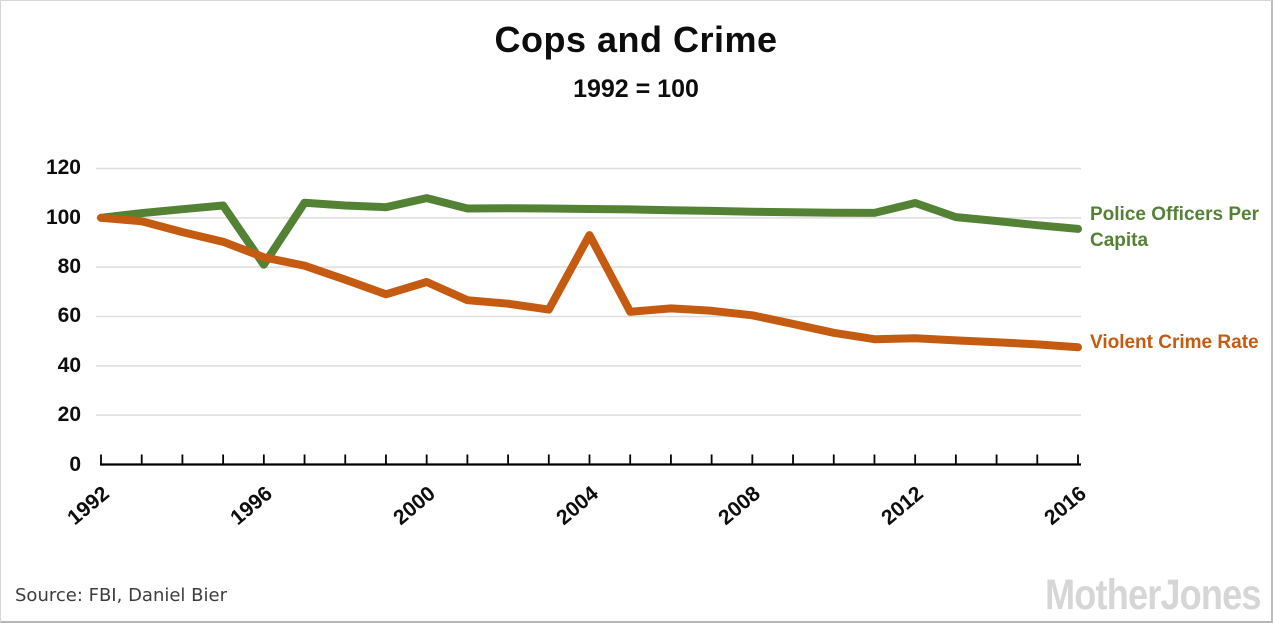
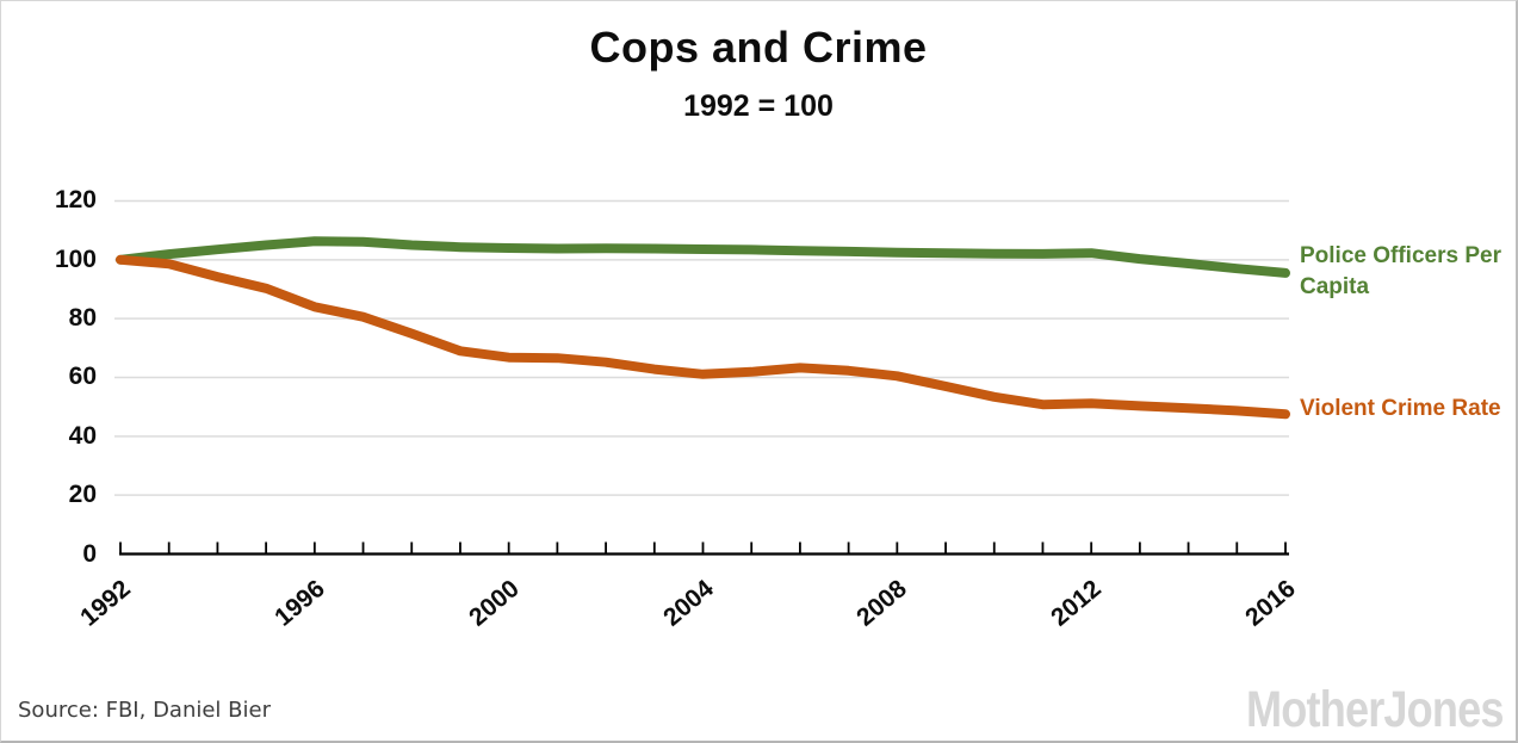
Police Officers Per Capita/1996: 81 -> 106
Police Officers Per Capita/2000: 108 -> 104
Violent Crime Rate/2000: 74 -> 67
Violent Crime Rate/2004: 93 -> 61
Police Officers Per Capita/2012: 106 -> 102
